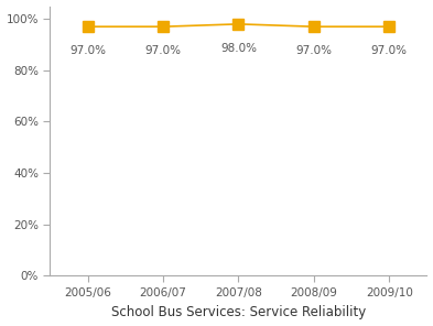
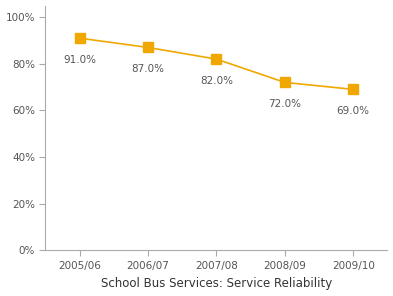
2005/06: 97.0% -> 91.0%
2006/07: 97.0% -> 87.0%
2007/08: 98.0% -> 82.0%
2008/09: 97.0% -> 72.0%
2009/10: 97.0% -> 69.0%
